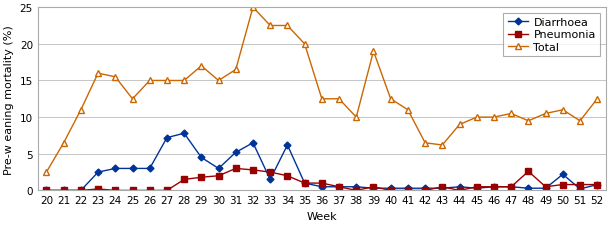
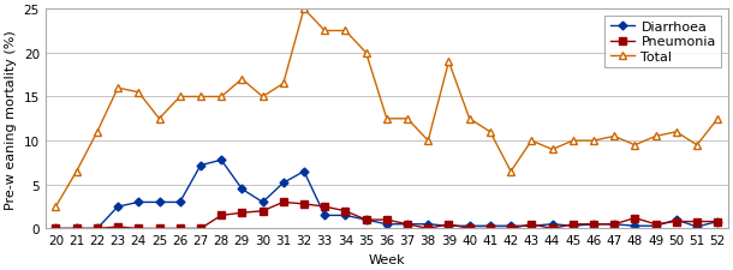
Diarrhoea/34: 6.2 -> 1.5
Total/43: 6.2 -> 10.0
Pneumonia/48: 2.6 -> 1.2
Diarrhoea/50: 2.2 -> 1.0
